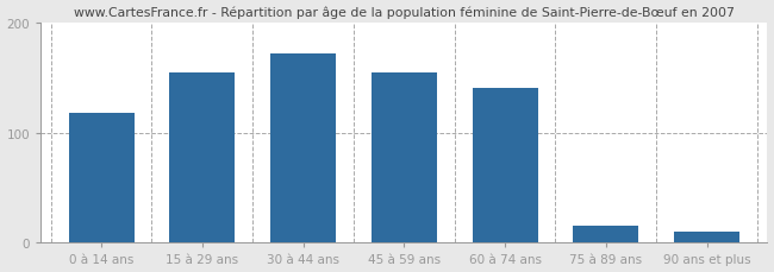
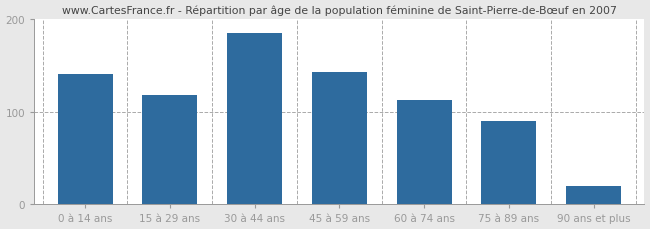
0 à 14 ans: 118 -> 140
15 à 29 ans: 154 -> 118
30 à 44 ans: 172 -> 185
45 à 59 ans: 154 -> 142
60 à 74 ans: 140 -> 112
75 à 89 ans: 16 -> 90
90 ans et plus: 10 -> 20
